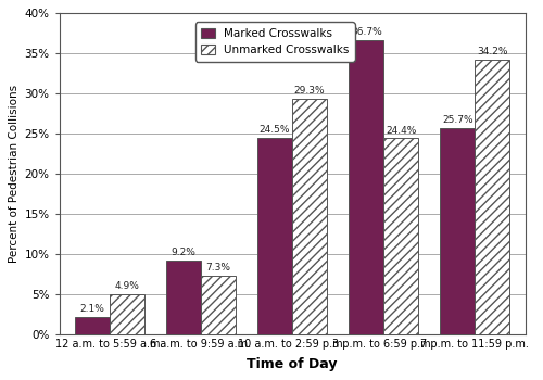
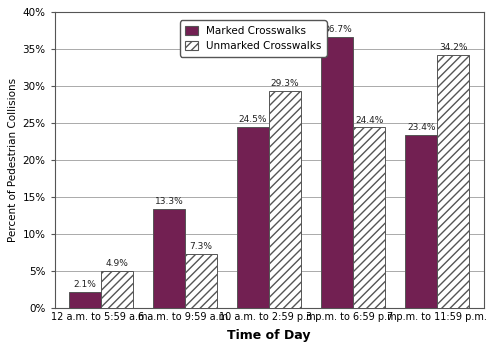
Marked Crosswalks/6 a.m. to 9:59 a.m.: 9.2% -> 13.3%
Marked Crosswalks/7 p.m. to 11:59 p.m.: 25.7% -> 23.4%
